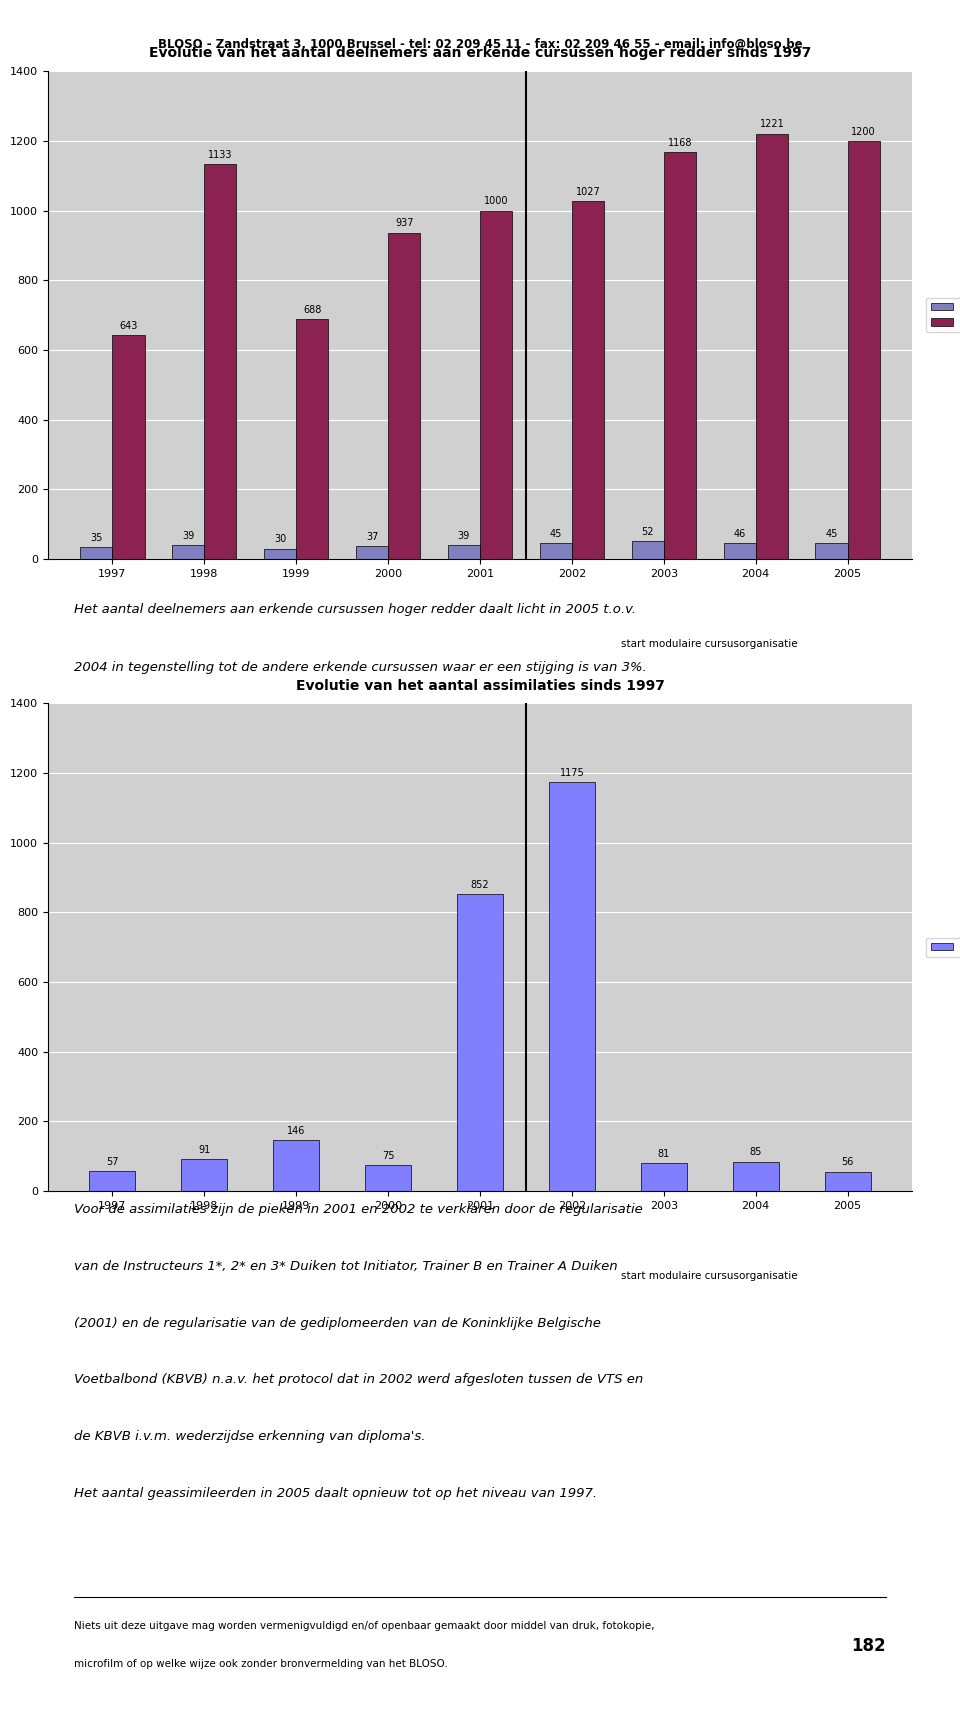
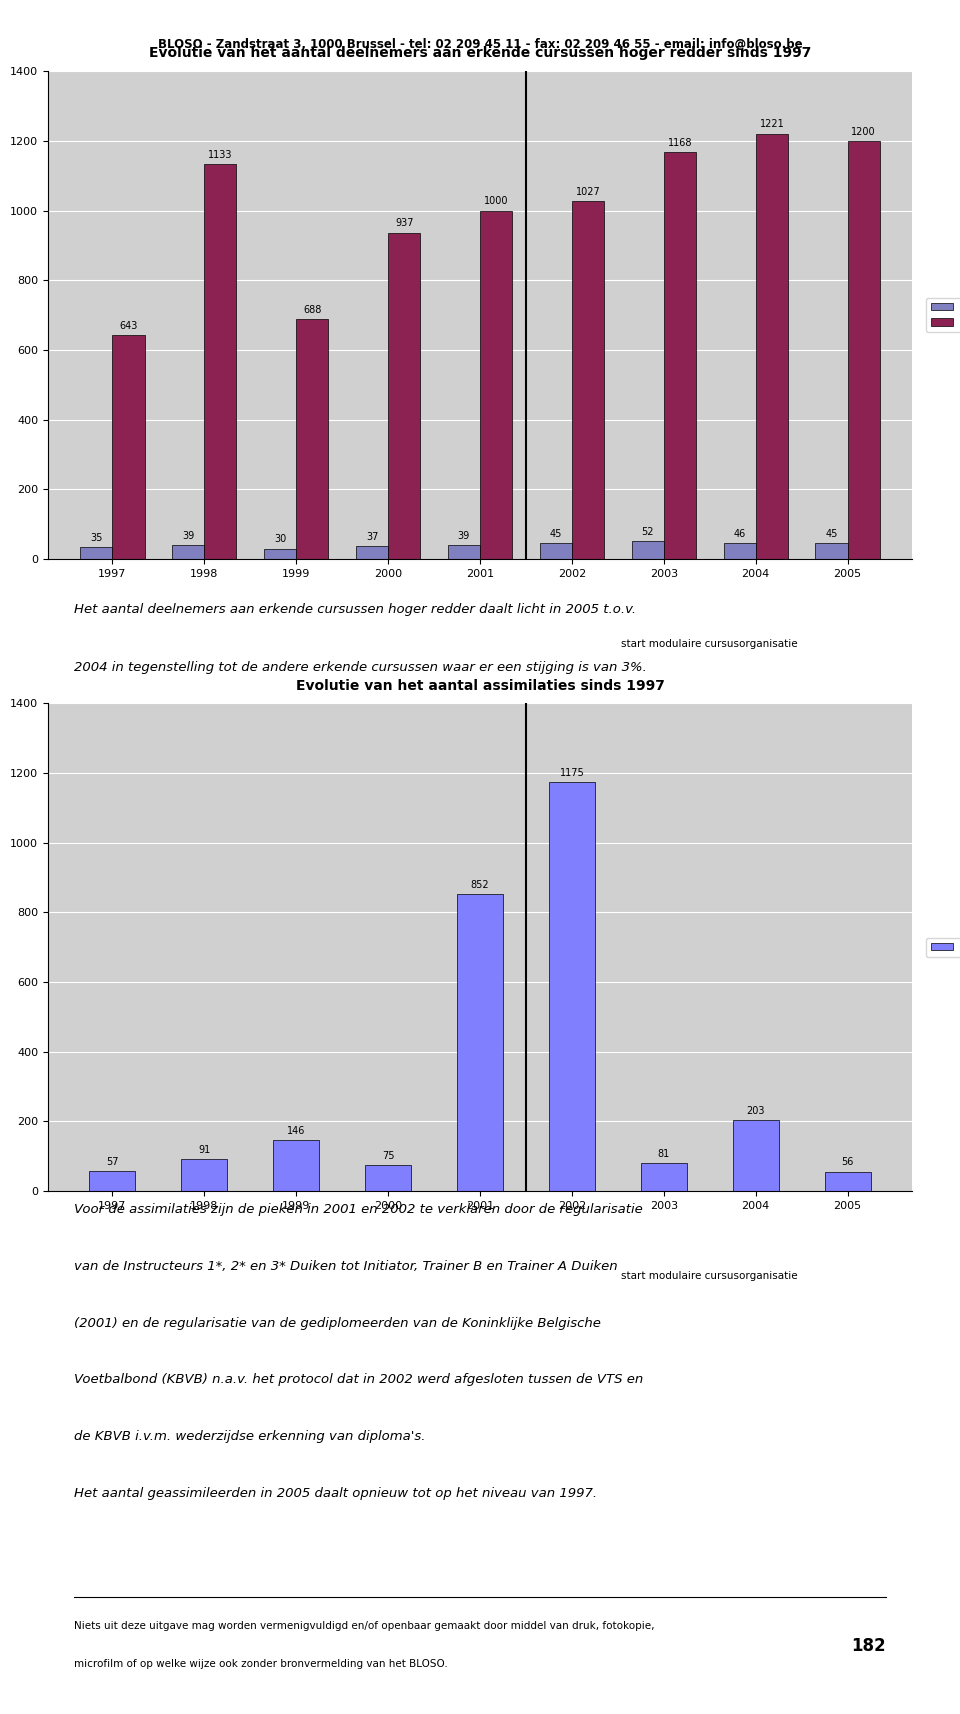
Evolutie van het aantal assimilaties sinds 1997/2004: 85 -> 203
